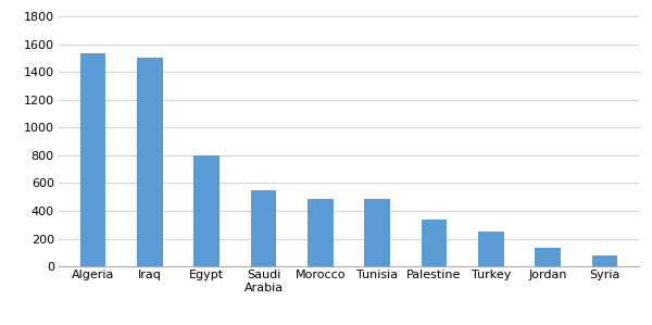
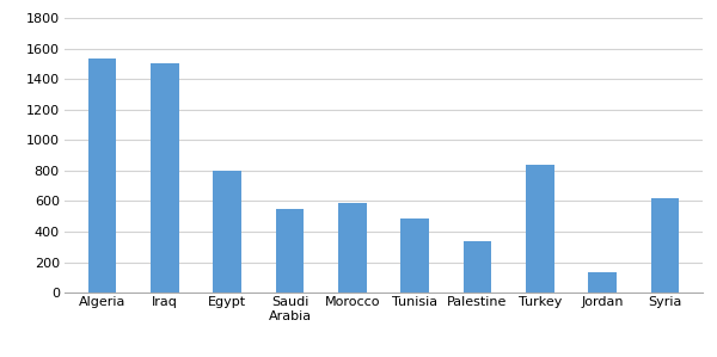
Morocco: 480 -> 590
Turkey: 260 -> 840
Syria: 80 -> 620
